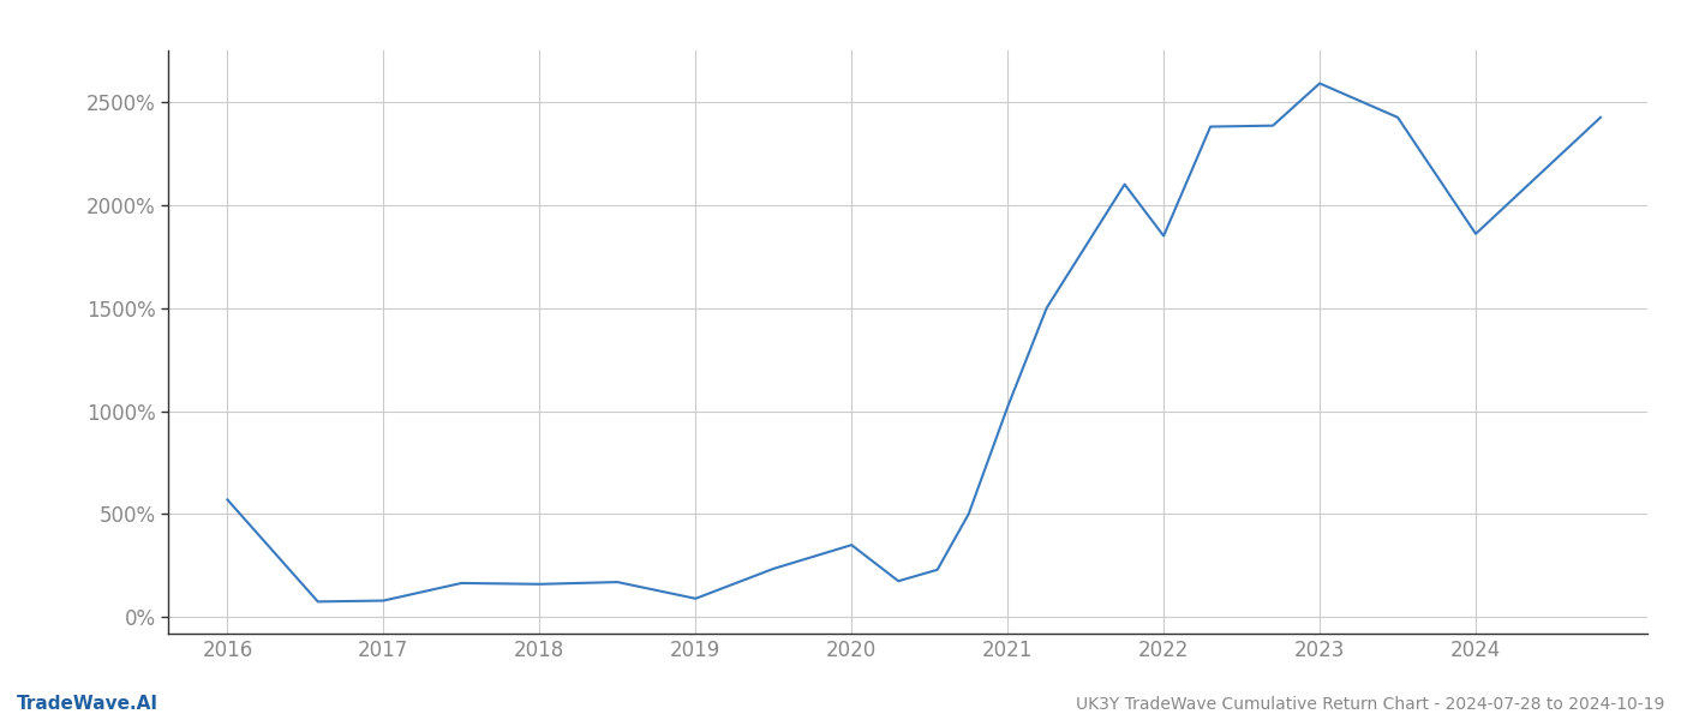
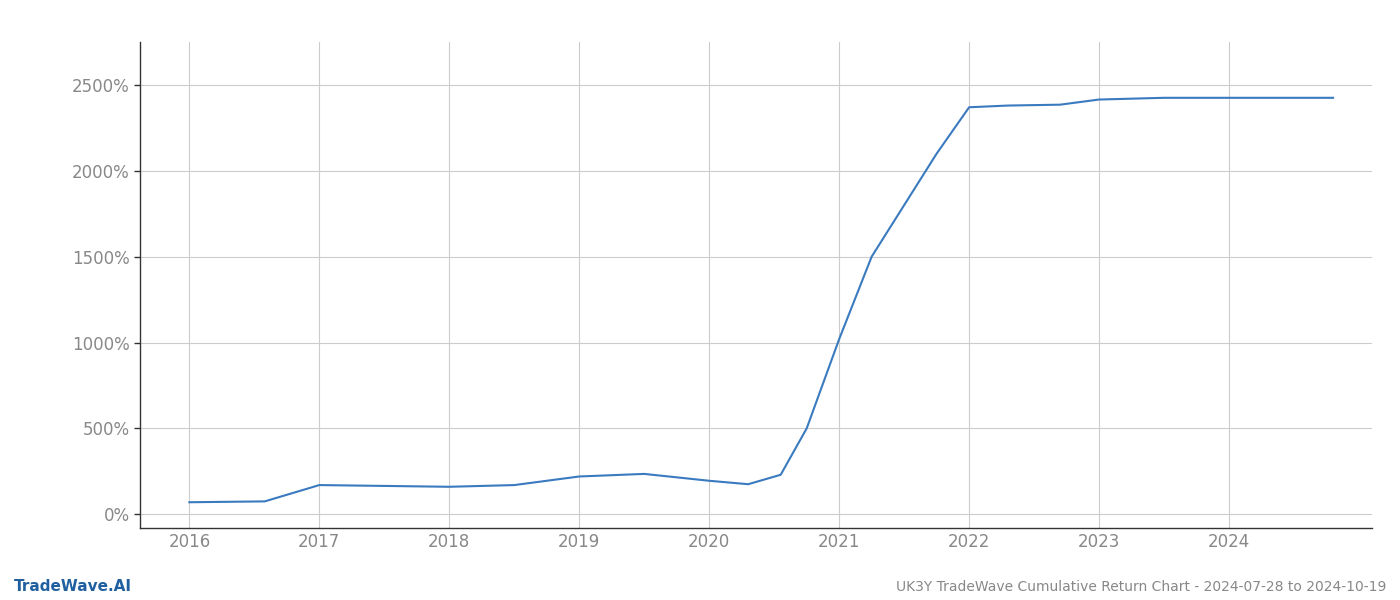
2016: 570% -> 70%
2017: 80% -> 170%
2019: 90% -> 220%
2020: 350% -> 200%
2022: 1850% -> 2370%
2023: 2590% -> 2420%
2024: 1860% -> 2420%
